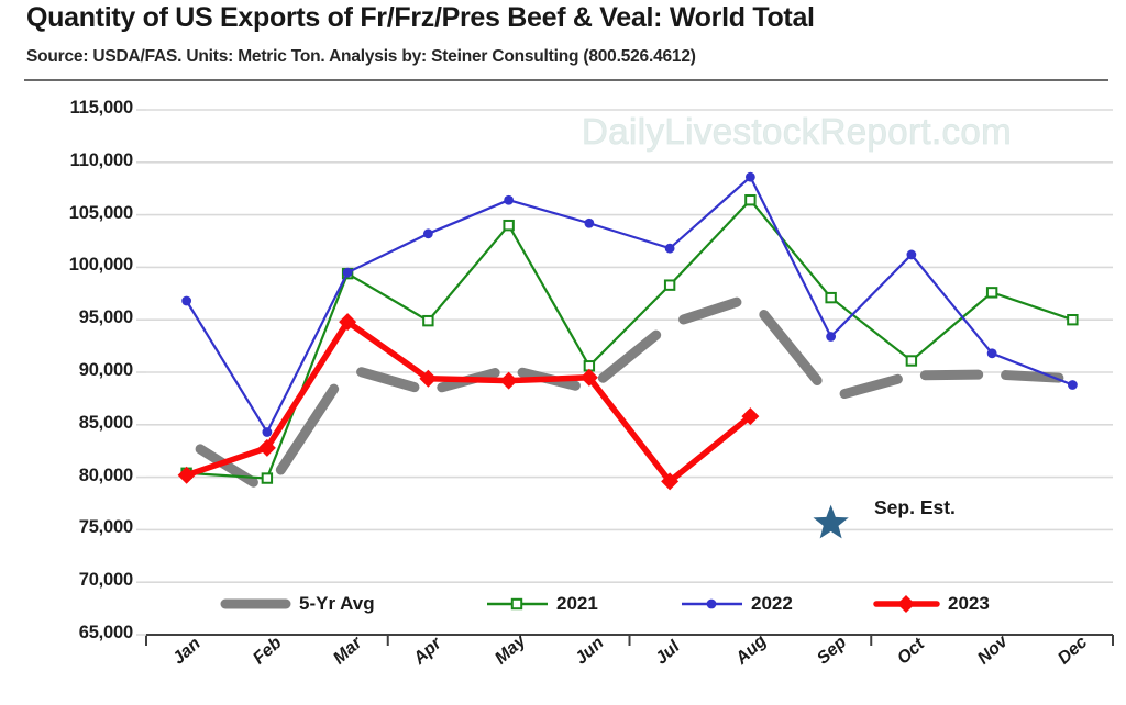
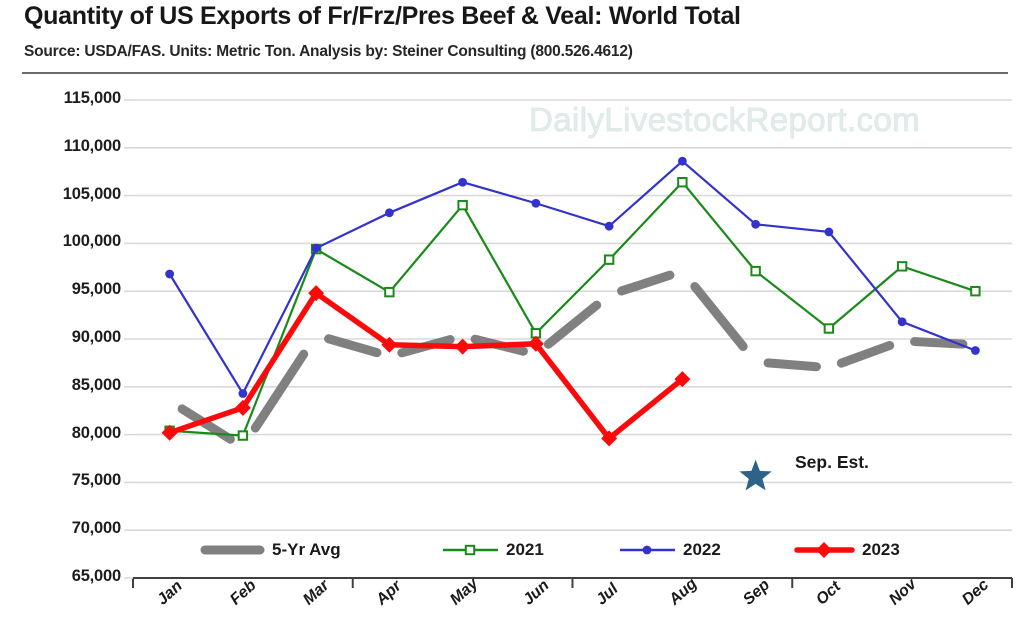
2022/Sep: 93000 -> 102000
5-Yr Avg/Oct: 90000 -> 87000
